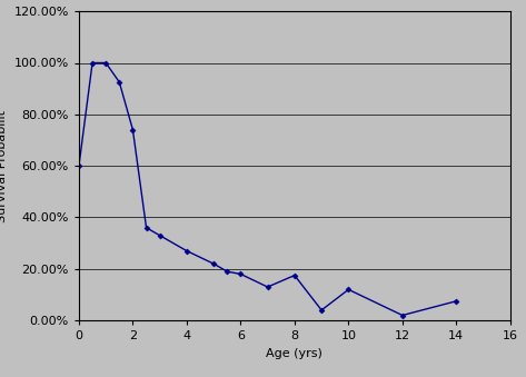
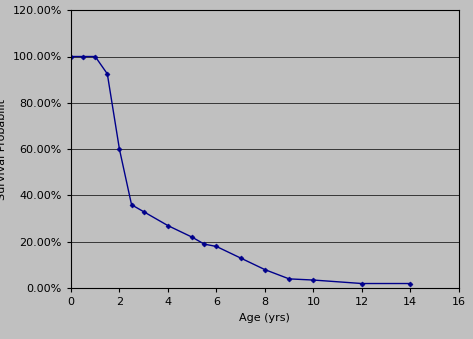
0: 60.0% -> 100.0%
2: 74.0% -> 60.0%
8: 17.5% -> 8.0%
10: 12.0% -> 3.5%
14: 7.5% -> 2.0%
